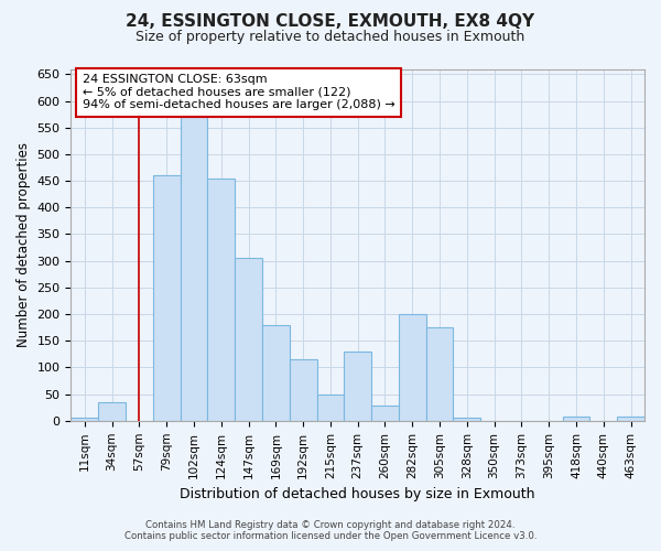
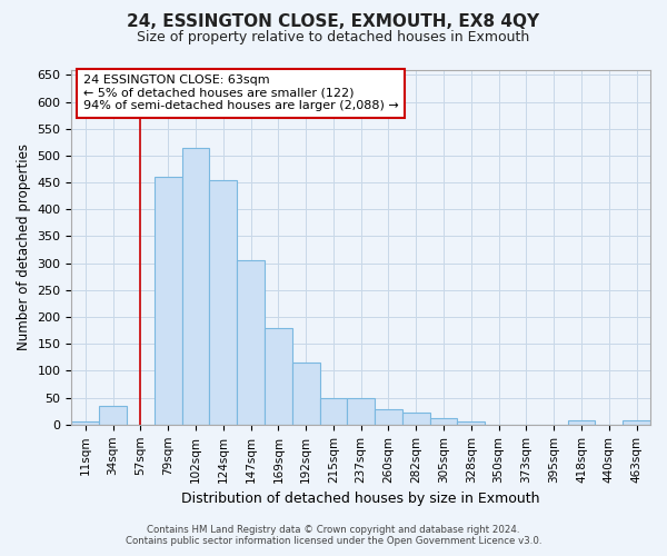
102sqm: 570 -> 515
237sqm: 130 -> 50
282sqm: 200 -> 22
305sqm: 175 -> 13
